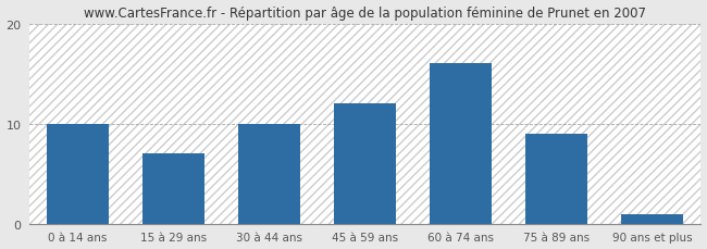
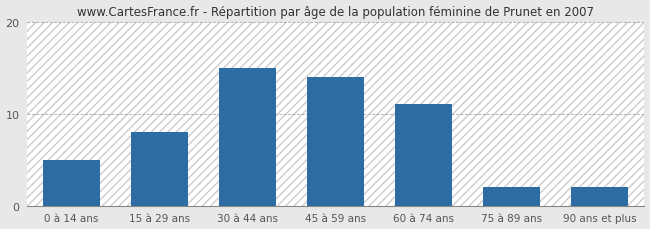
0 à 14 ans: 10 -> 5
15 à 29 ans: 7 -> 8
30 à 44 ans: 10 -> 15
45 à 59 ans: 12 -> 14
60 à 74 ans: 16 -> 11
75 à 89 ans: 9 -> 2
90 ans et plus: 1 -> 2
